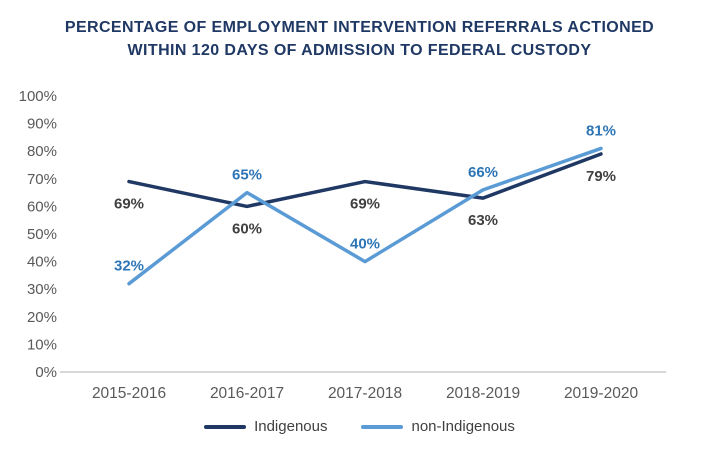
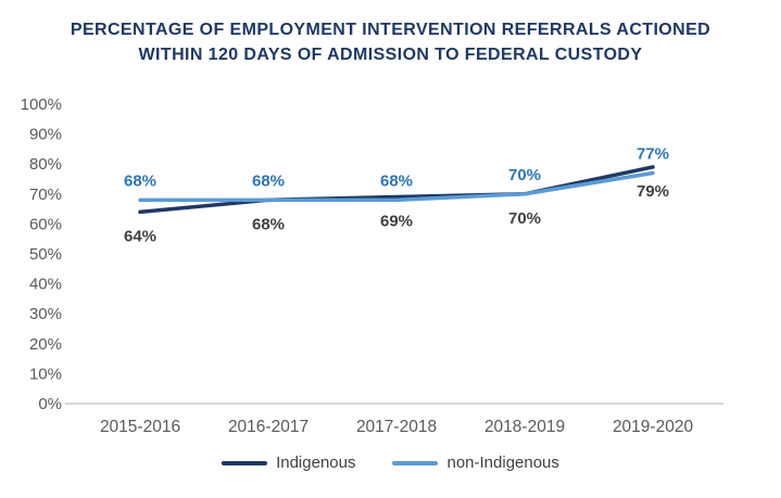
Indigenous/2015-2016: 69% -> 64%
non-Indigenous/2015-2016: 32% -> 68%
Indigenous/2016-2017: 60% -> 68%
non-Indigenous/2016-2017: 65% -> 68%
non-Indigenous/2017-2018: 40% -> 68%
Indigenous/2018-2019: 63% -> 70%
non-Indigenous/2018-2019: 66% -> 70%
non-Indigenous/2019-2020: 81% -> 77%
